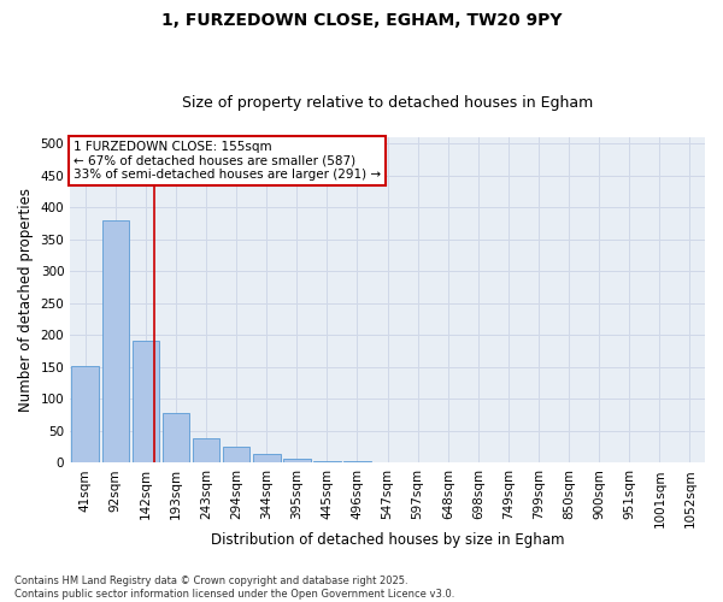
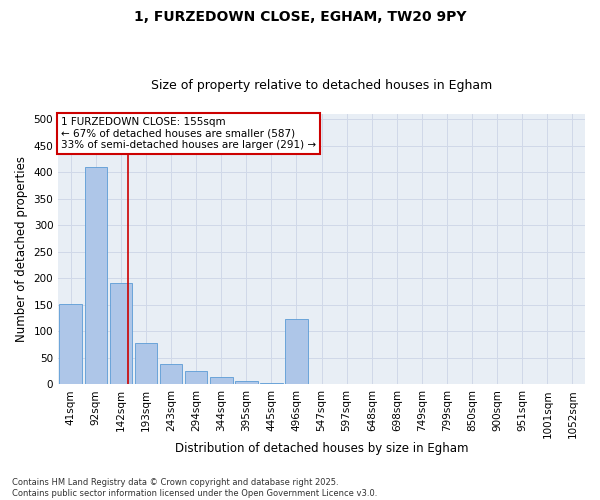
92sqm: 380 -> 410
496sqm: 2 -> 124
